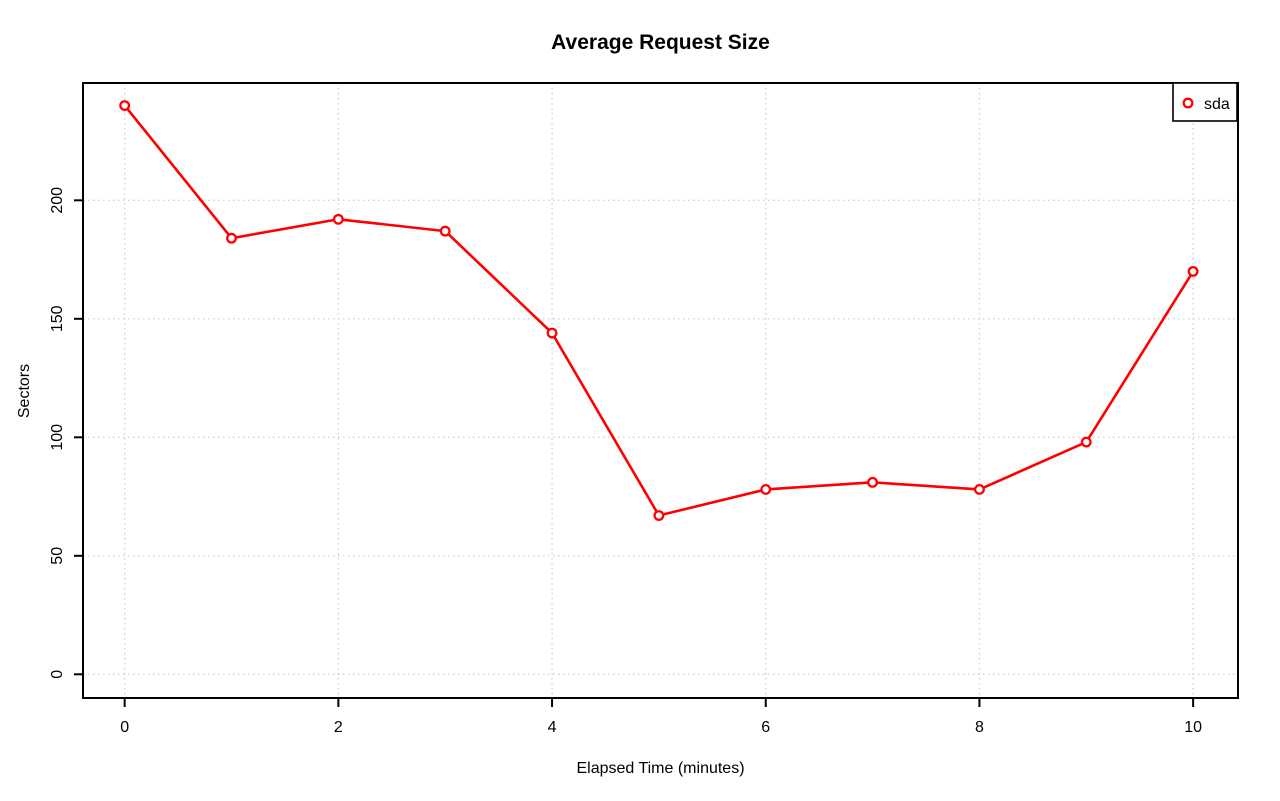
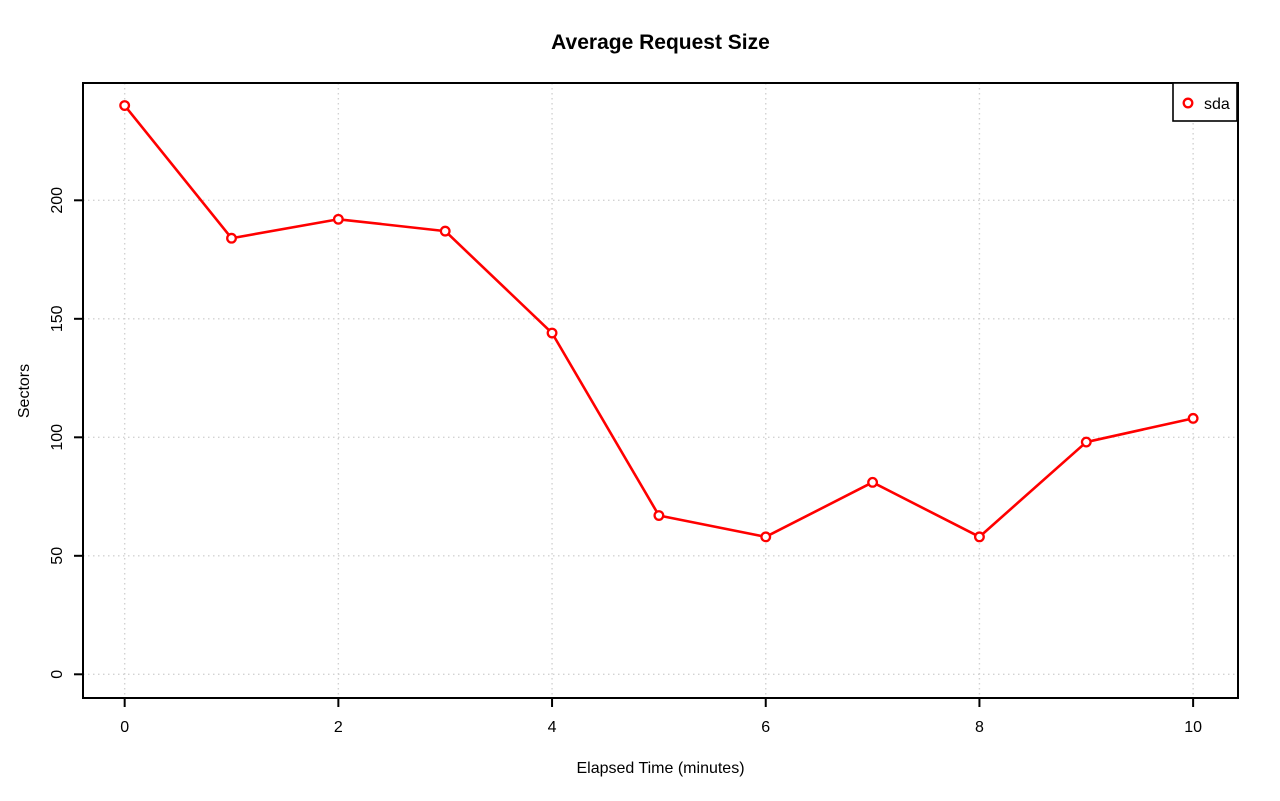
6: 78 -> 58
8: 78 -> 58
10: 170 -> 108
